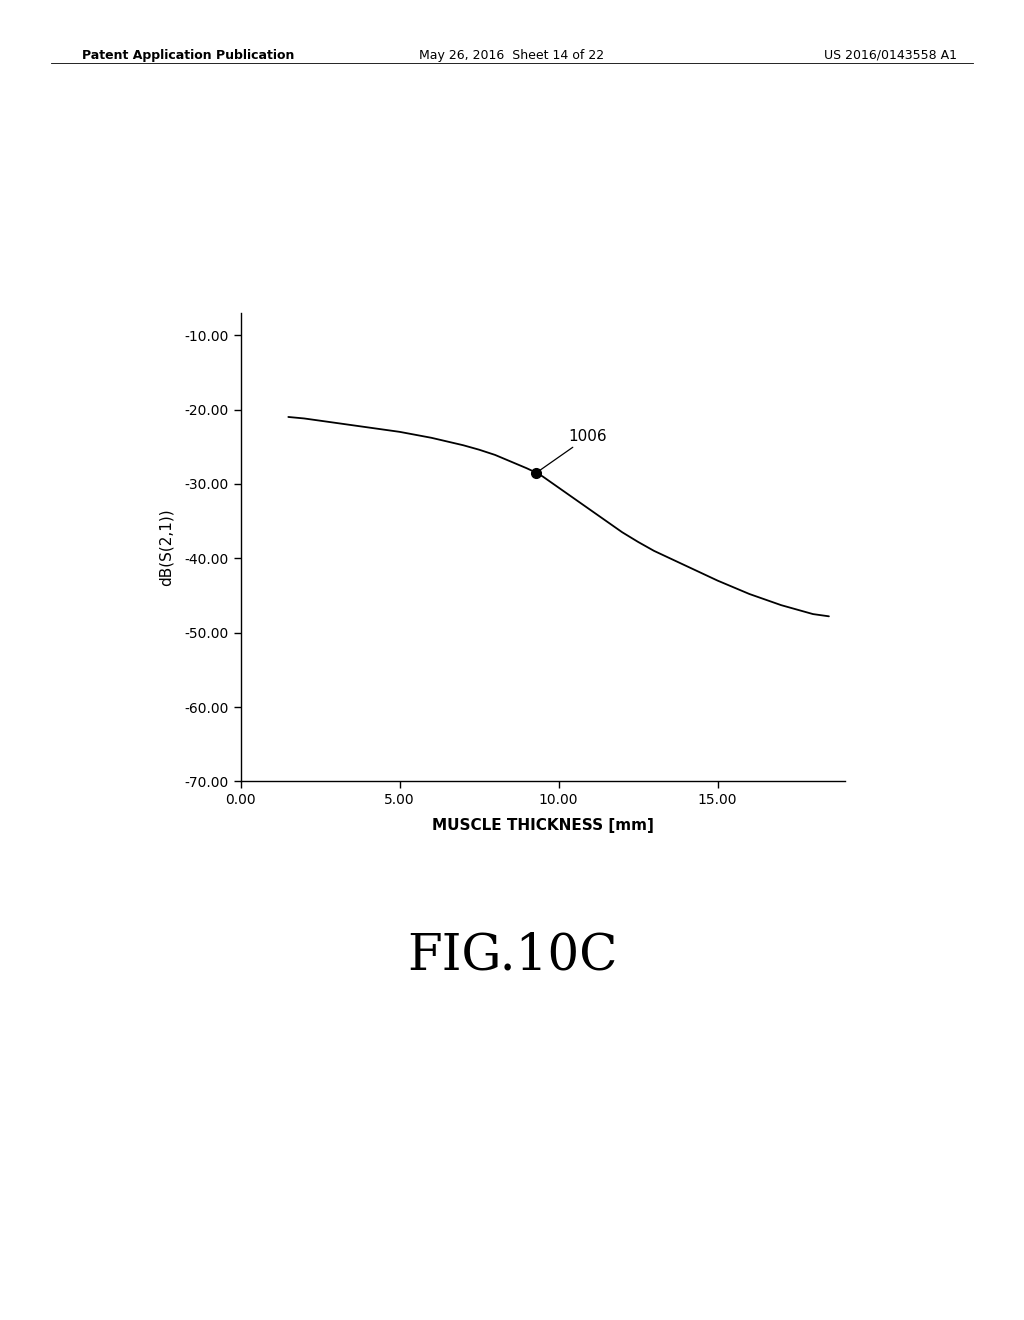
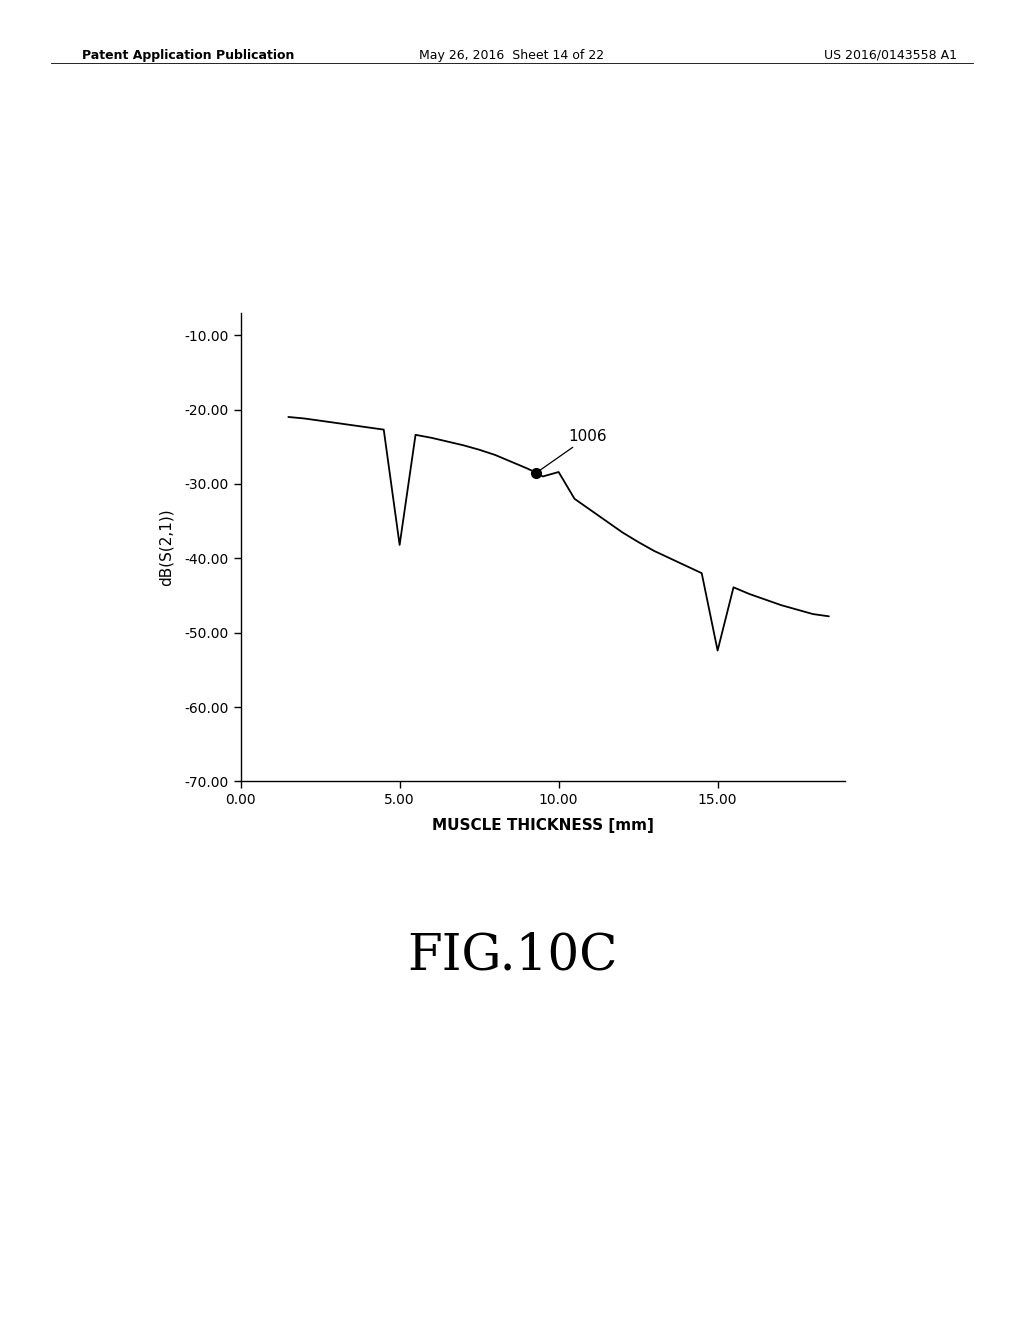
5.00: -23.0 -> -38.2
10.00: -30.5 -> -28.4
15.00: -43.0 -> -52.4
